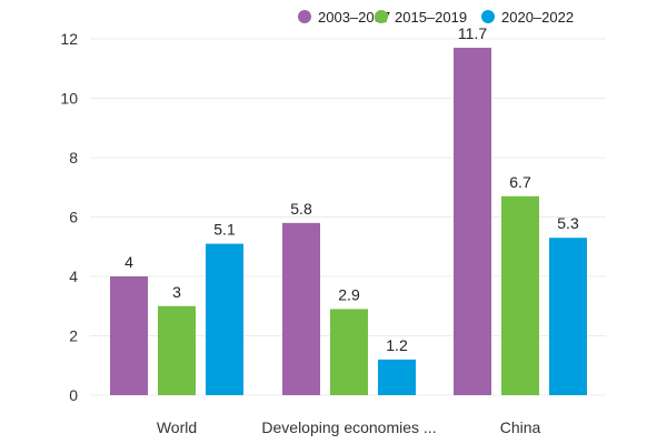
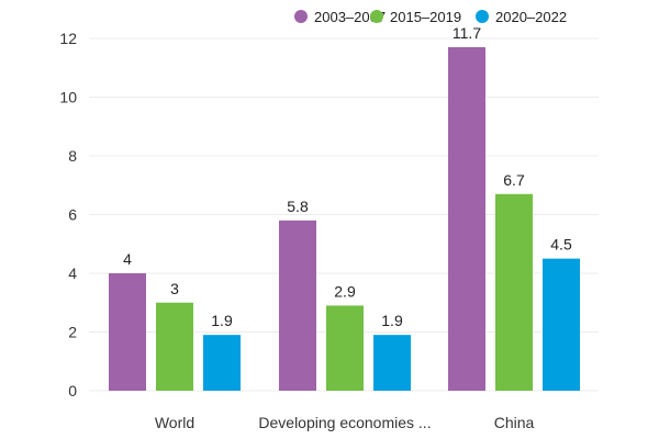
2020–2022/World: 5.1 -> 1.9
2020–2022/Developing economies ...: 1.2 -> 1.9
2020–2022/China: 5.3 -> 4.5
